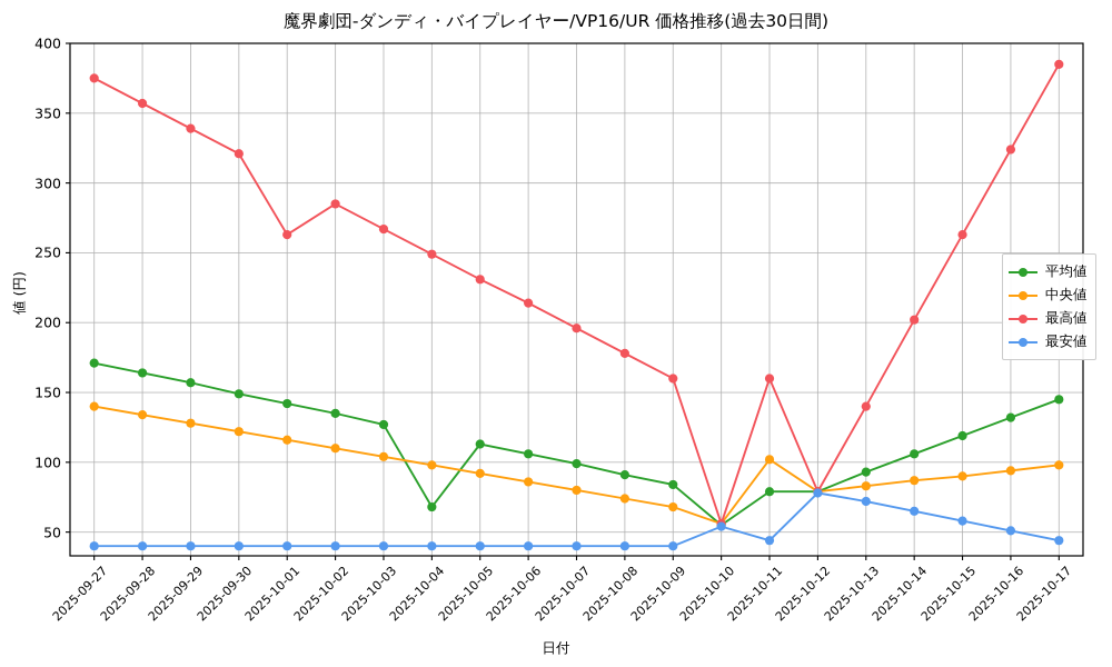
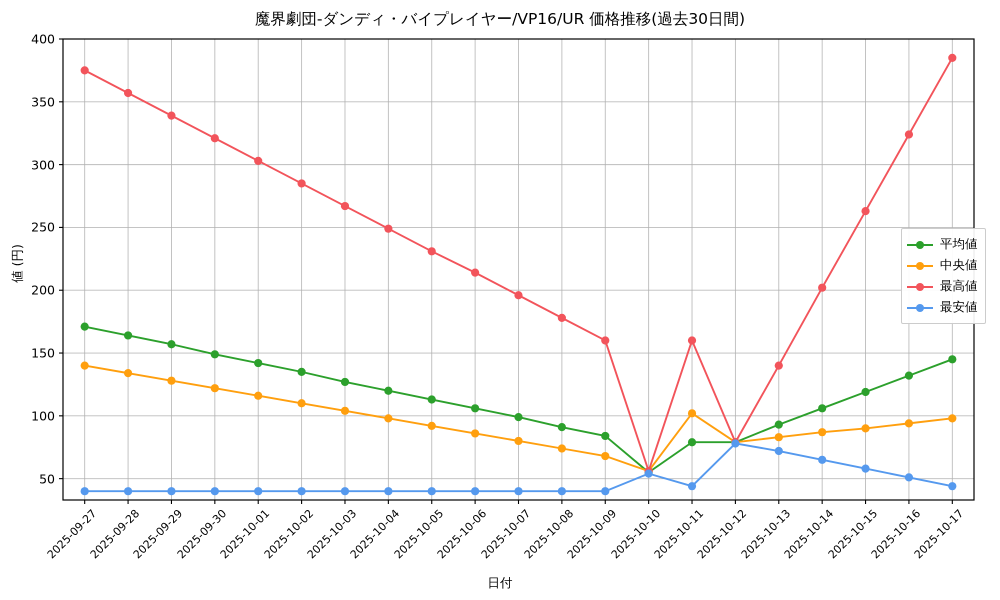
最高値/2025-10-01: 263 -> 303
平均値/2025-10-04: 68 -> 120
